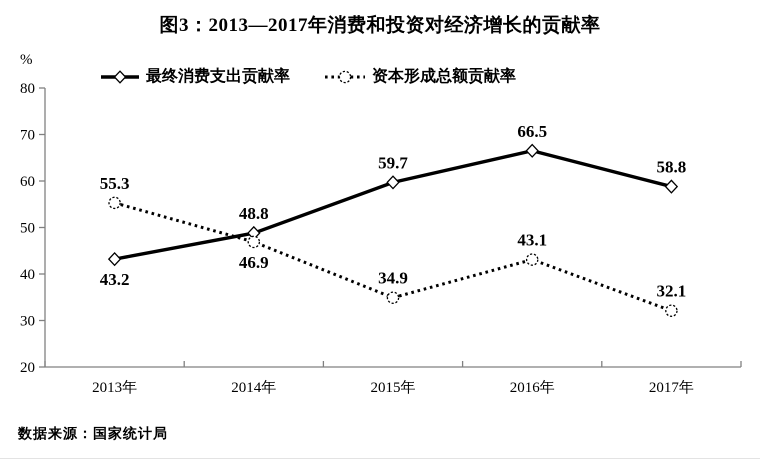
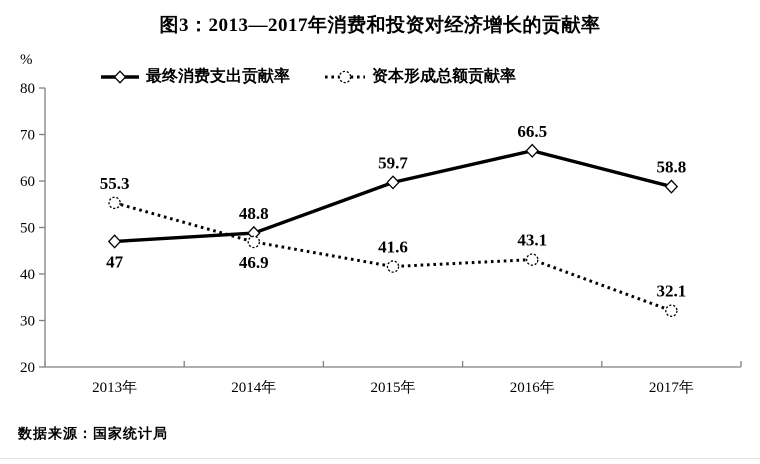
最终消费支出贡献率/2013年: 43.2 -> 47
资本形成总额贡献率/2015年: 34.9 -> 41.6
